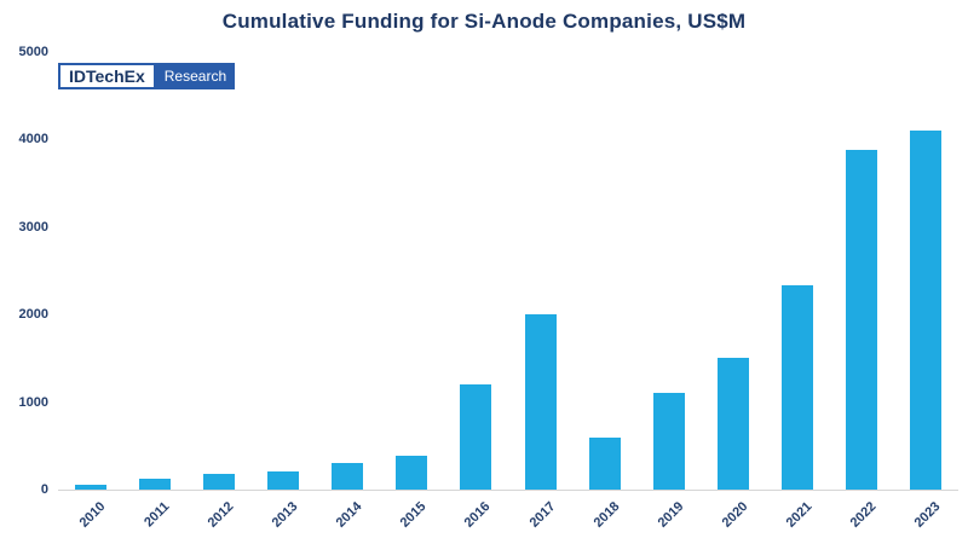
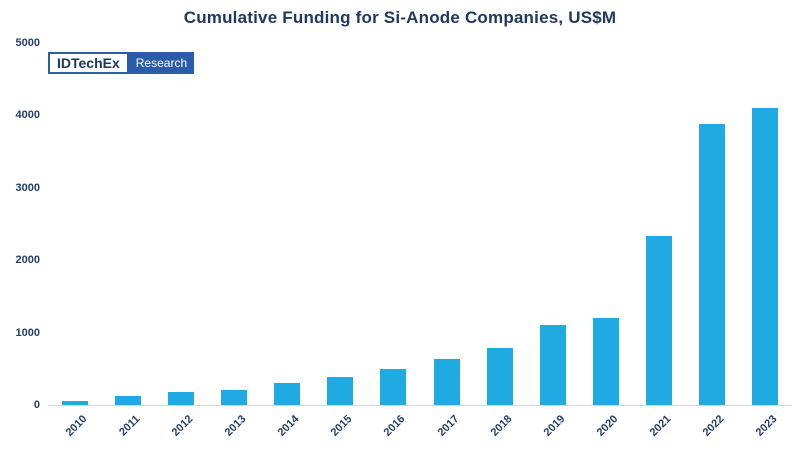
2016: 1200 -> 500
2017: 2000 -> 600
2018: 600 -> 800
2020: 1500 -> 1200
